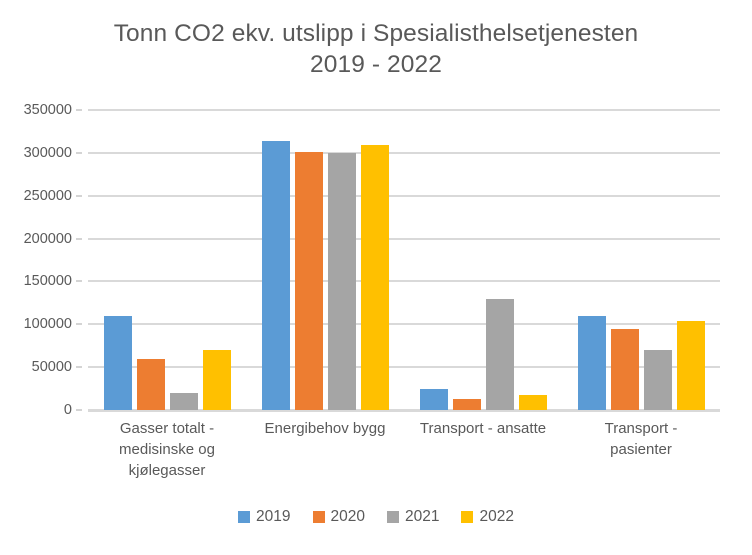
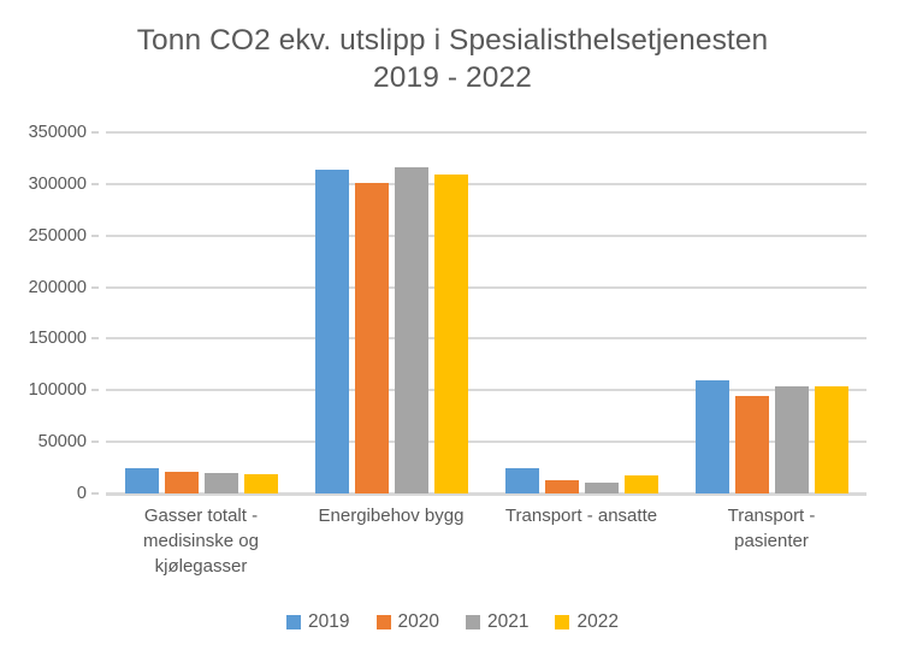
2019/Gasser totalt - medisinske og kjølegasser: 110000 -> 20000
2020/Gasser totalt - medisinske og kjølegasser: 60000 -> 20000
2022/Gasser totalt - medisinske og kjølegasser: 70000 -> 20000
2021/Energibehov bygg: 300000 -> 320000
2021/Transport - ansatte: 130000 -> 10000
2021/Transport - pasienter: 70000 -> 100000
